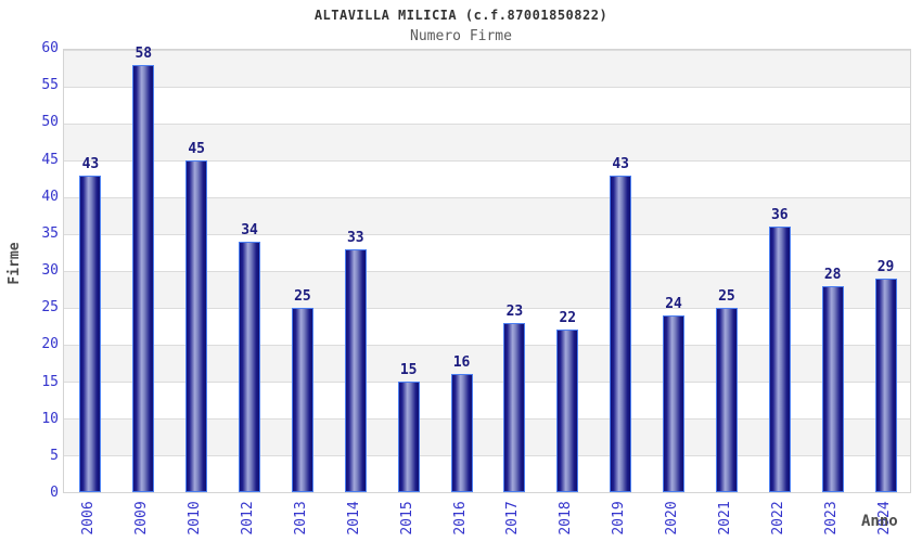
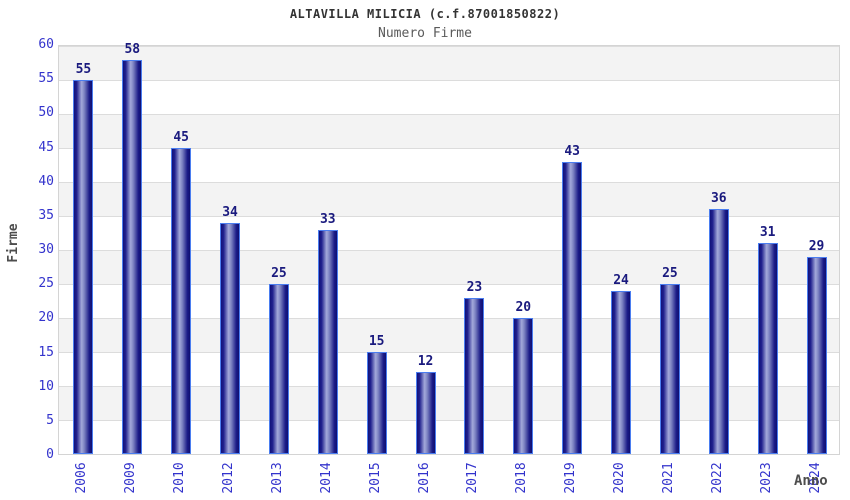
2006: 43 -> 55
2016: 16 -> 12
2018: 22 -> 20
2023: 28 -> 31
